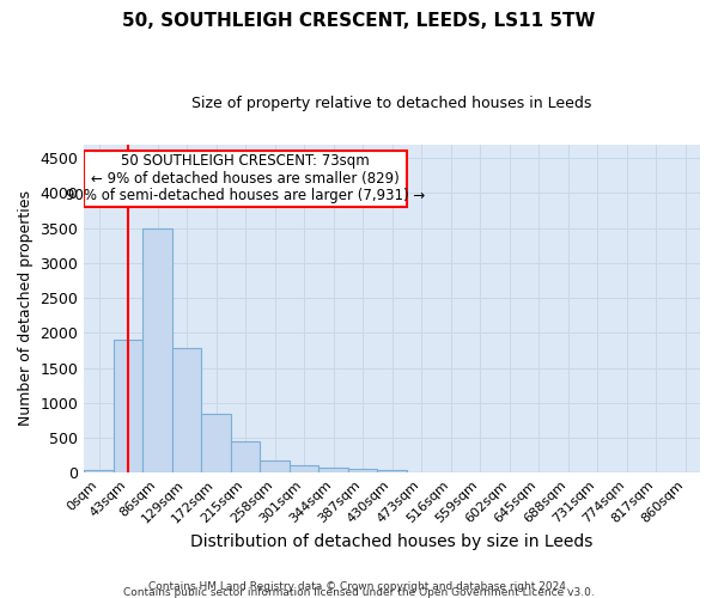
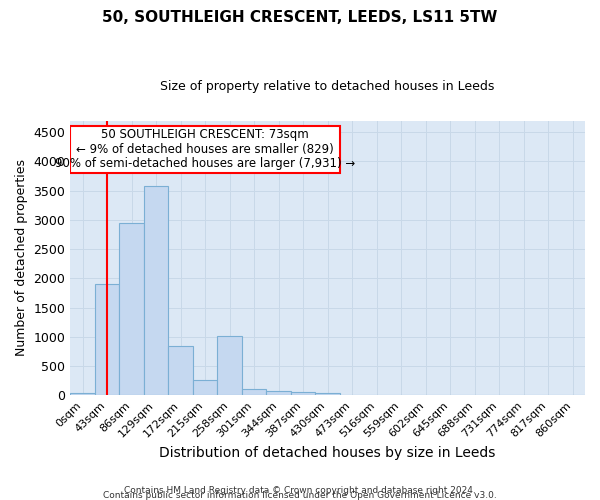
86sqm: 3500 -> 2940
129sqm: 1790 -> 3580
215sqm: 450 -> 260
258sqm: 180 -> 1020
